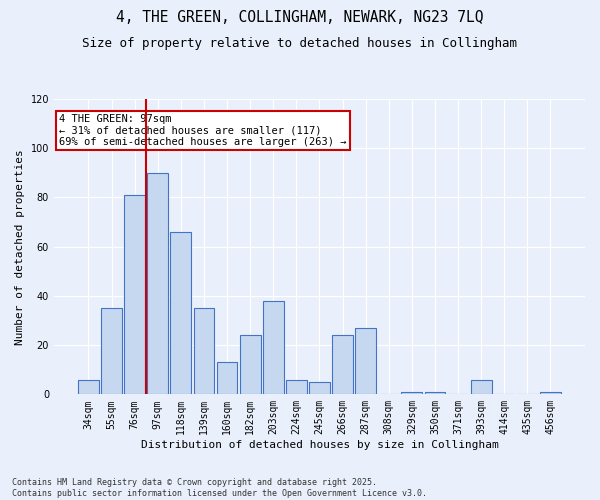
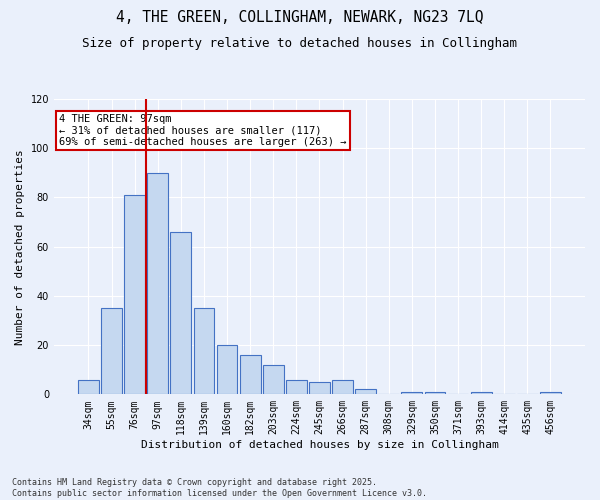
160sqm: 13 -> 20
182sqm: 24 -> 16
203sqm: 38 -> 12
266sqm: 24 -> 6
287sqm: 27 -> 2
393sqm: 6 -> 1
